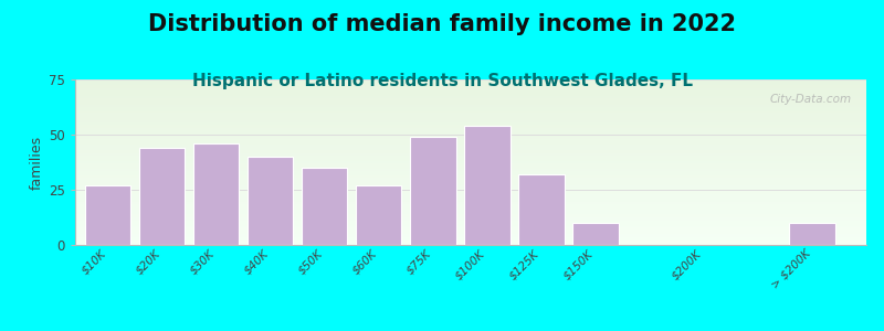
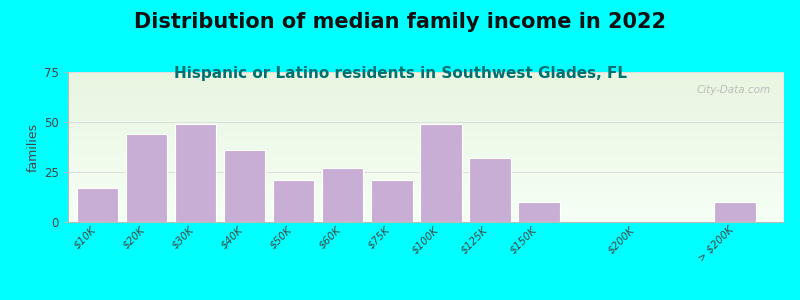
$10K: 27 -> 17
$30K: 46 -> 49
$40K: 40 -> 36
$50K: 35 -> 21
$75K: 49 -> 21
$100K: 54 -> 49
